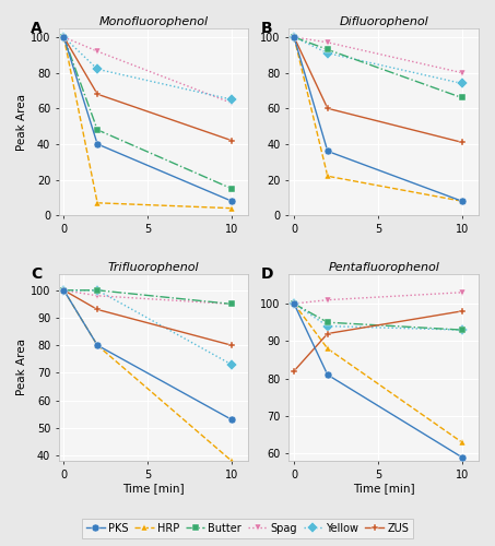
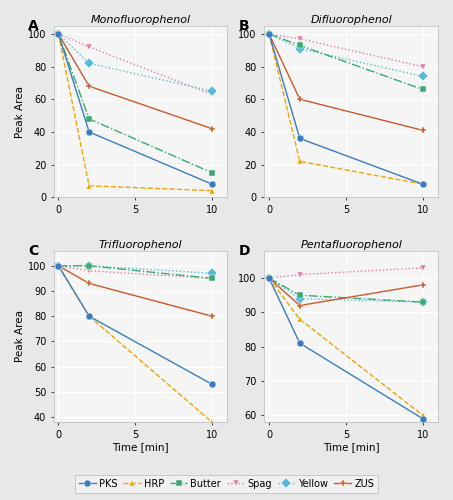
Trifluorophenol/Yellow/10: 73 -> 97
Pentafluorophenol/ZUS/0: 82 -> 100
Pentafluorophenol/HRP/10: 63 -> 60
